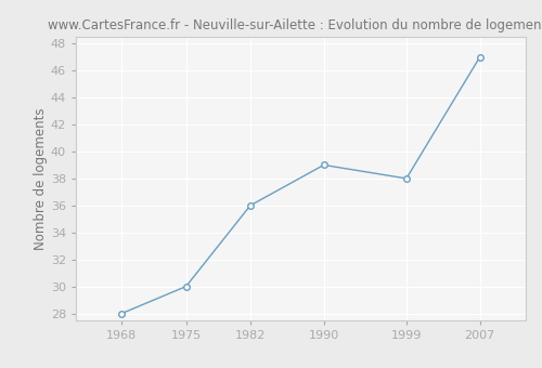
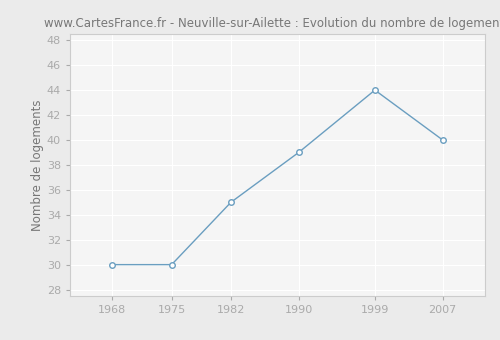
1968: 28 -> 30
1982: 36 -> 35
1999: 38 -> 44
2007: 47 -> 40
